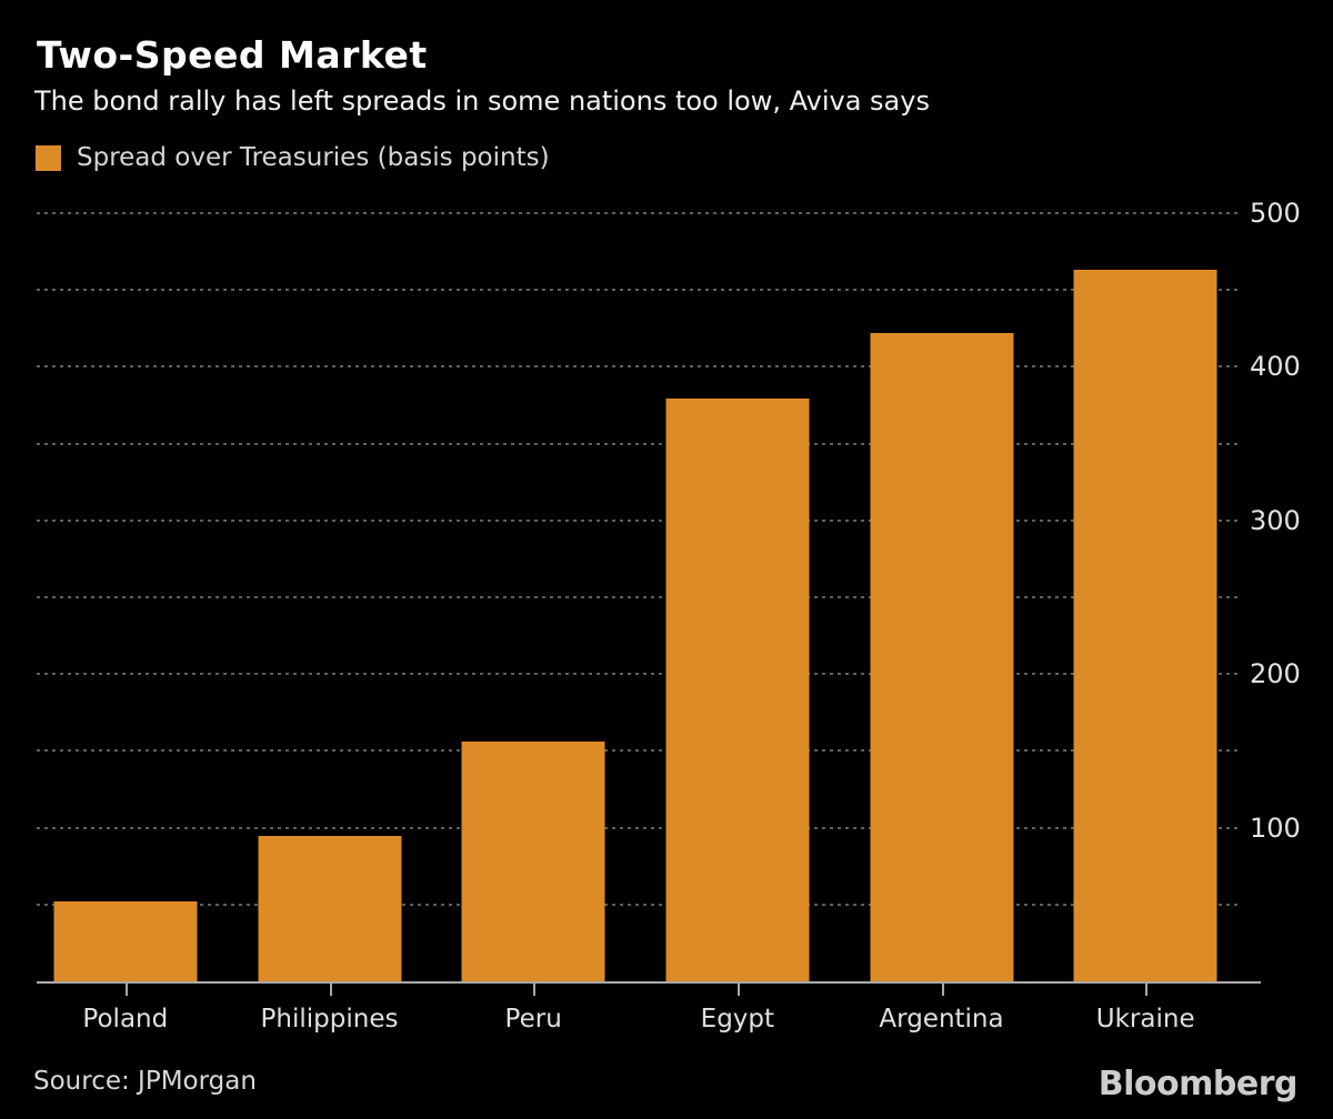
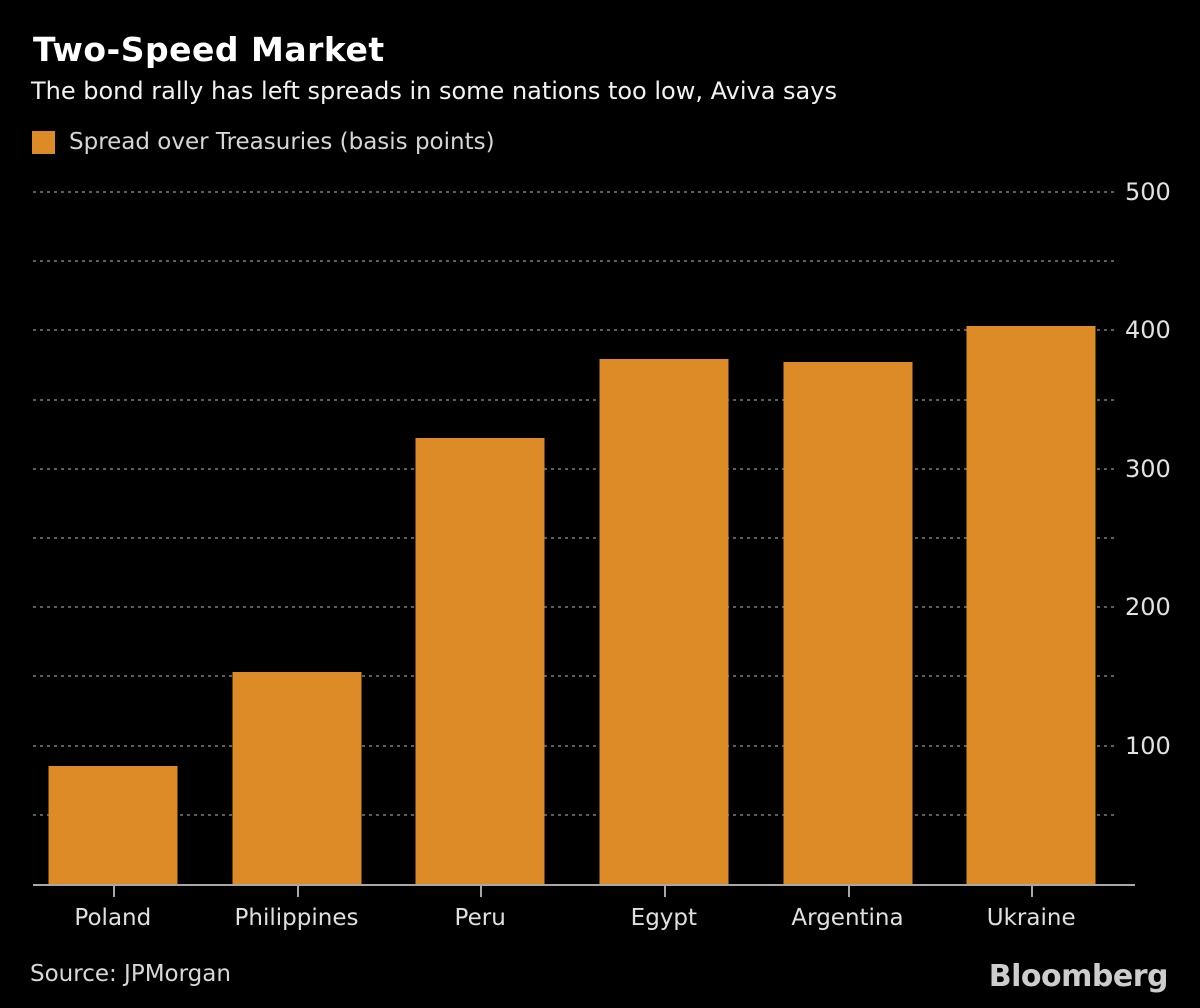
Poland: 52 -> 85
Philippines: 95 -> 153
Peru: 156 -> 322
Argentina: 422 -> 377
Ukraine: 463 -> 403
